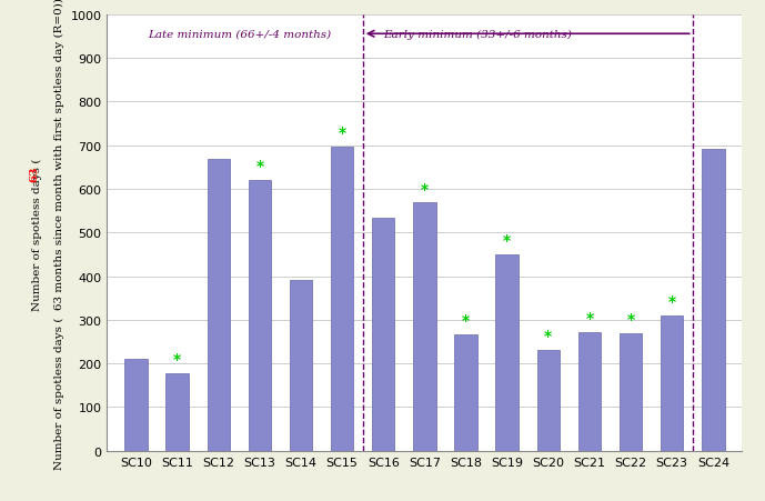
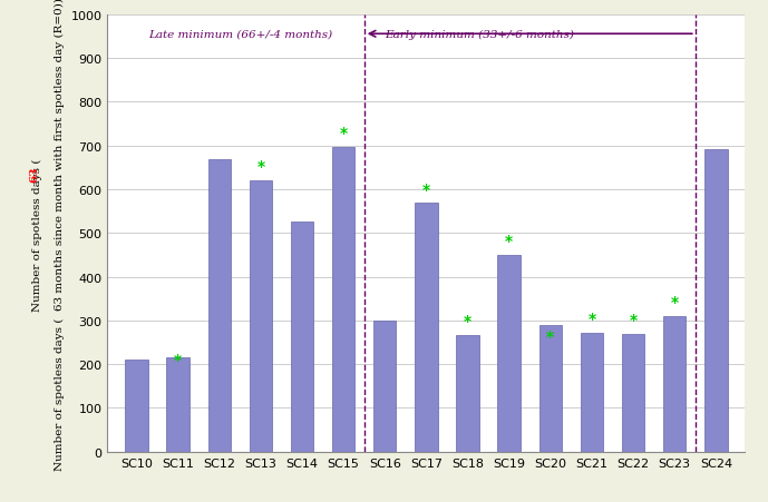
SC11: 178 -> 215
SC14: 390 -> 525
SC16: 533 -> 300
SC20: 232 -> 290
